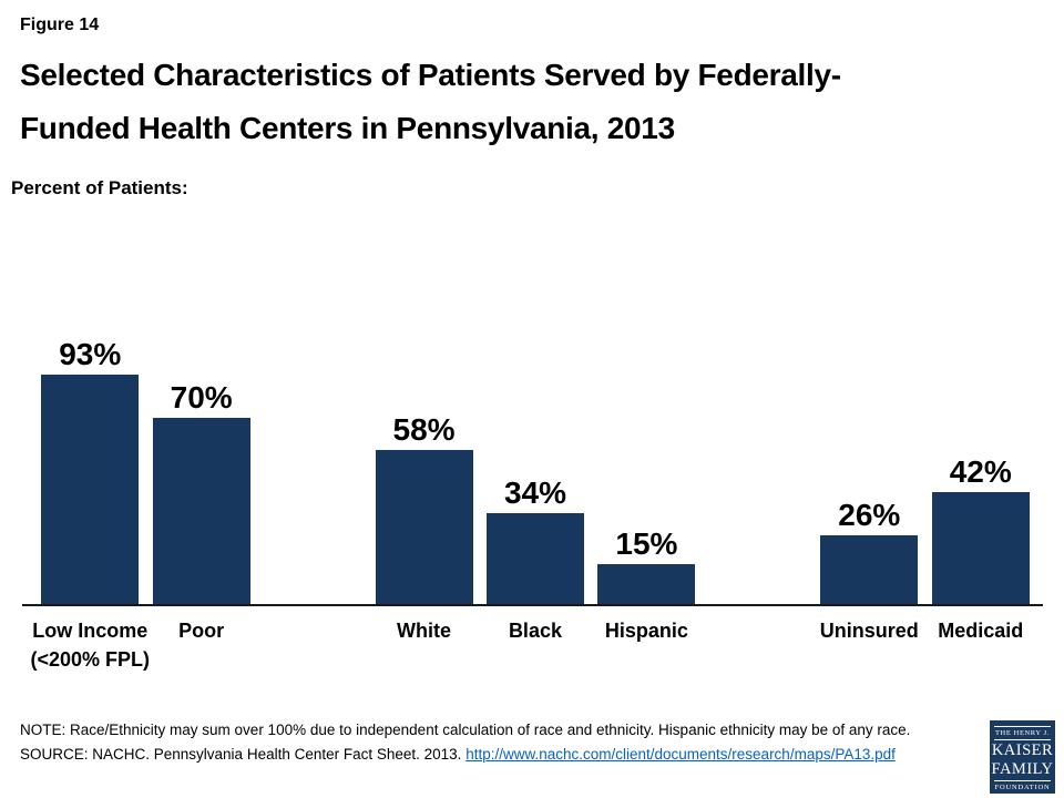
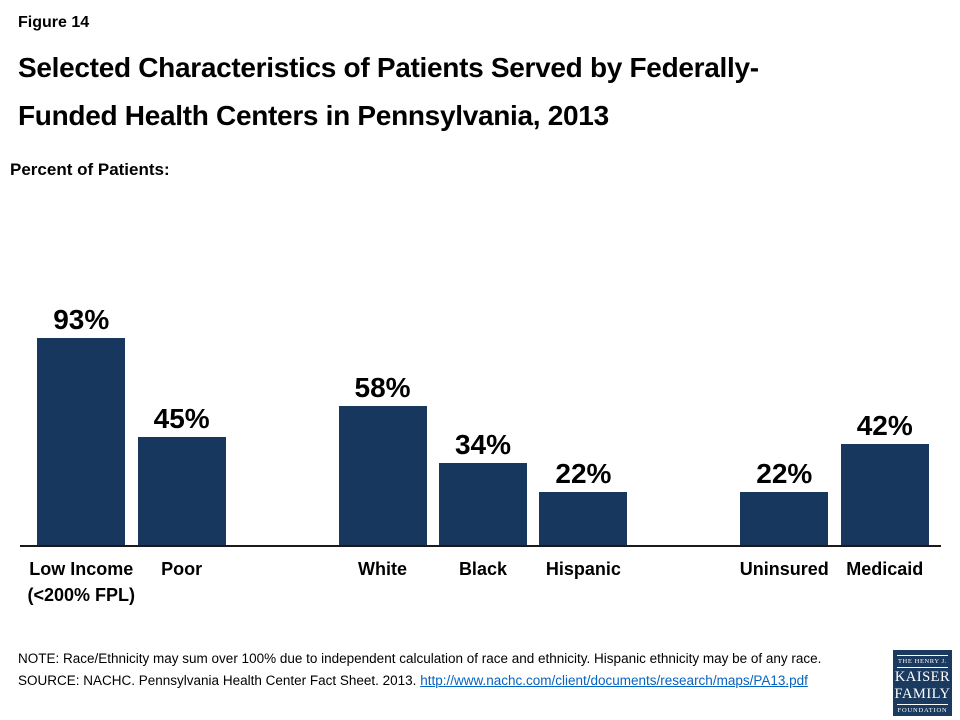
Poor: 70% -> 45%
Hispanic: 15% -> 22%
Uninsured: 26% -> 22%
